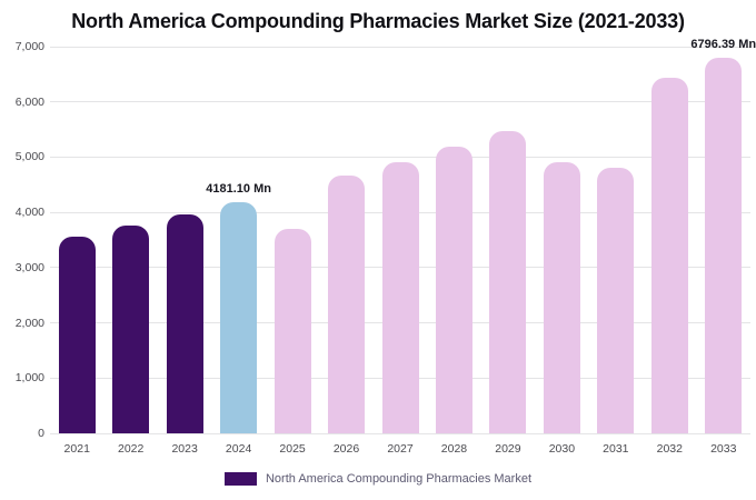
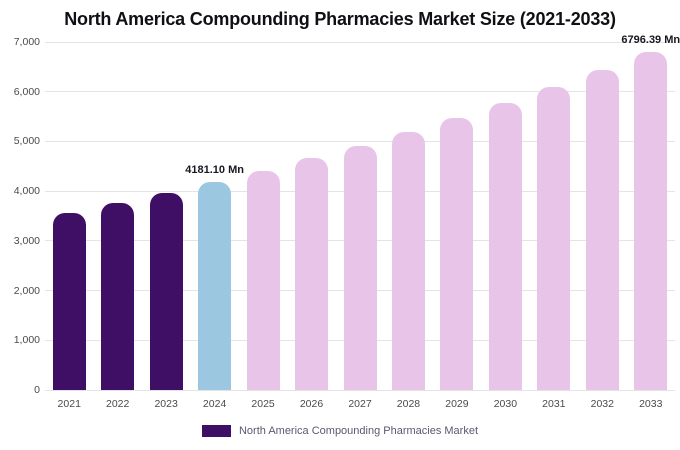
2025: 3700 -> 4400
2030: 4900 -> 5800
2031: 4800 -> 6100
